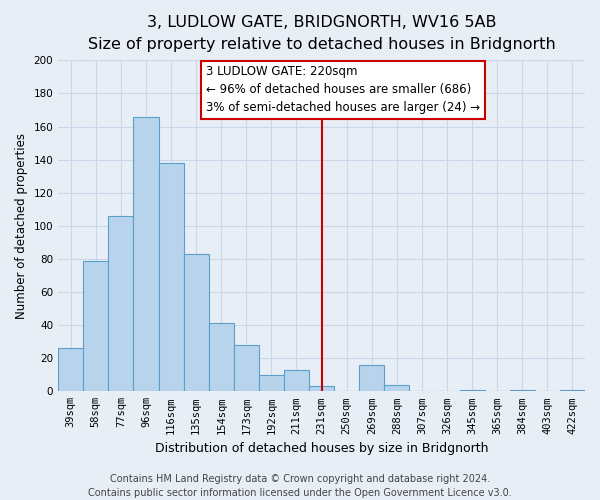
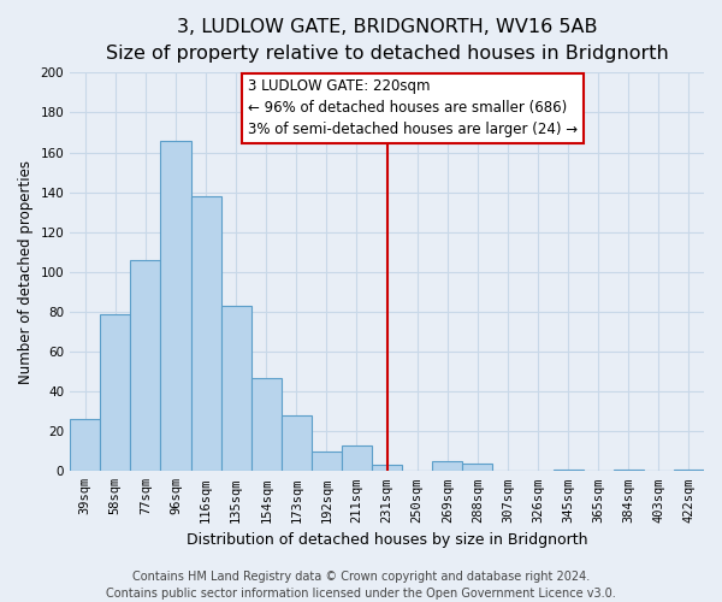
154sqm: 41 -> 47
269sqm: 16 -> 5
